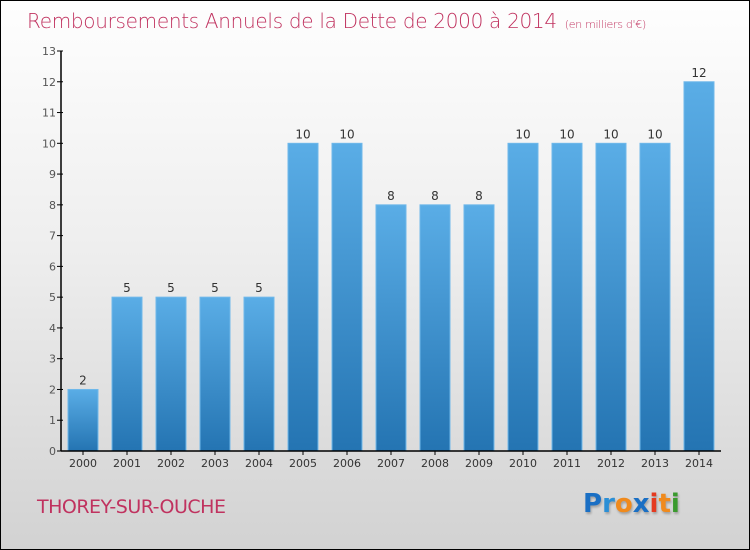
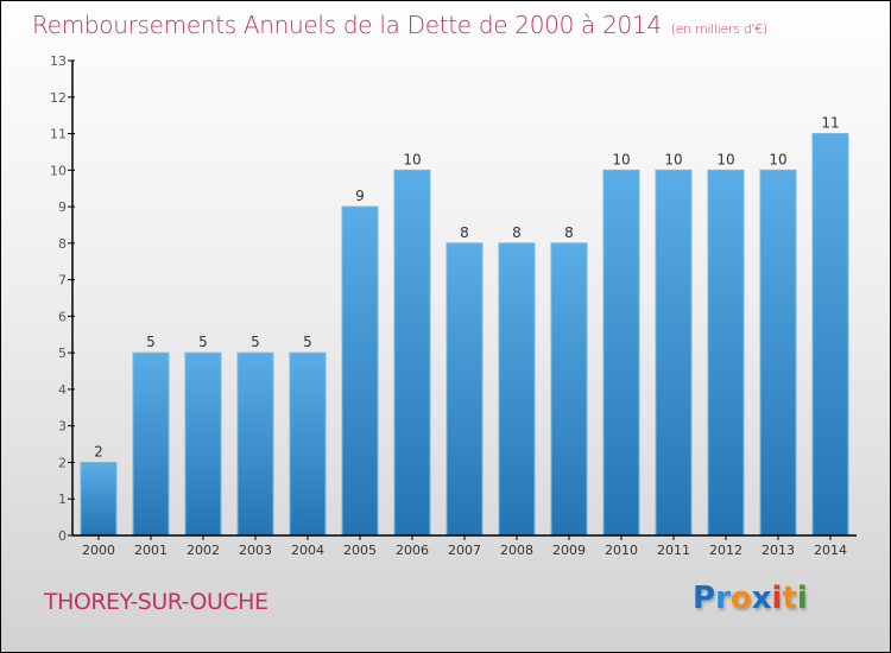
2005: 10 -> 9
2014: 12 -> 11
